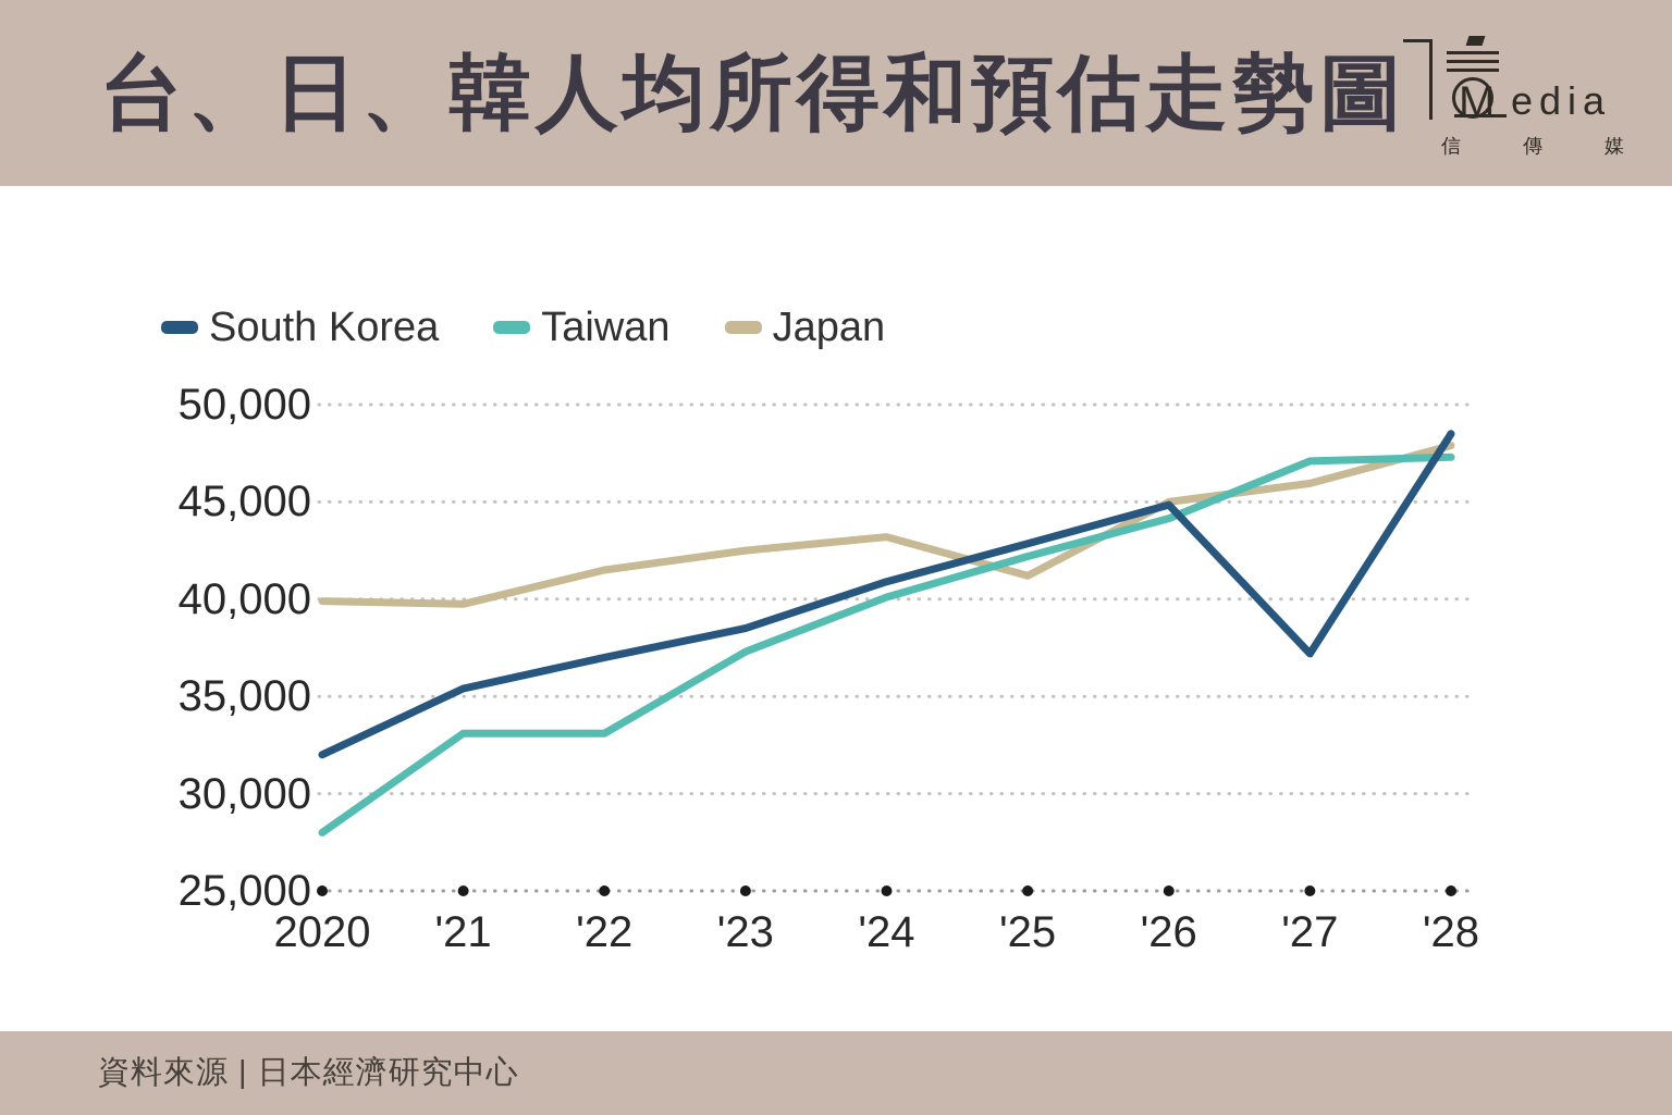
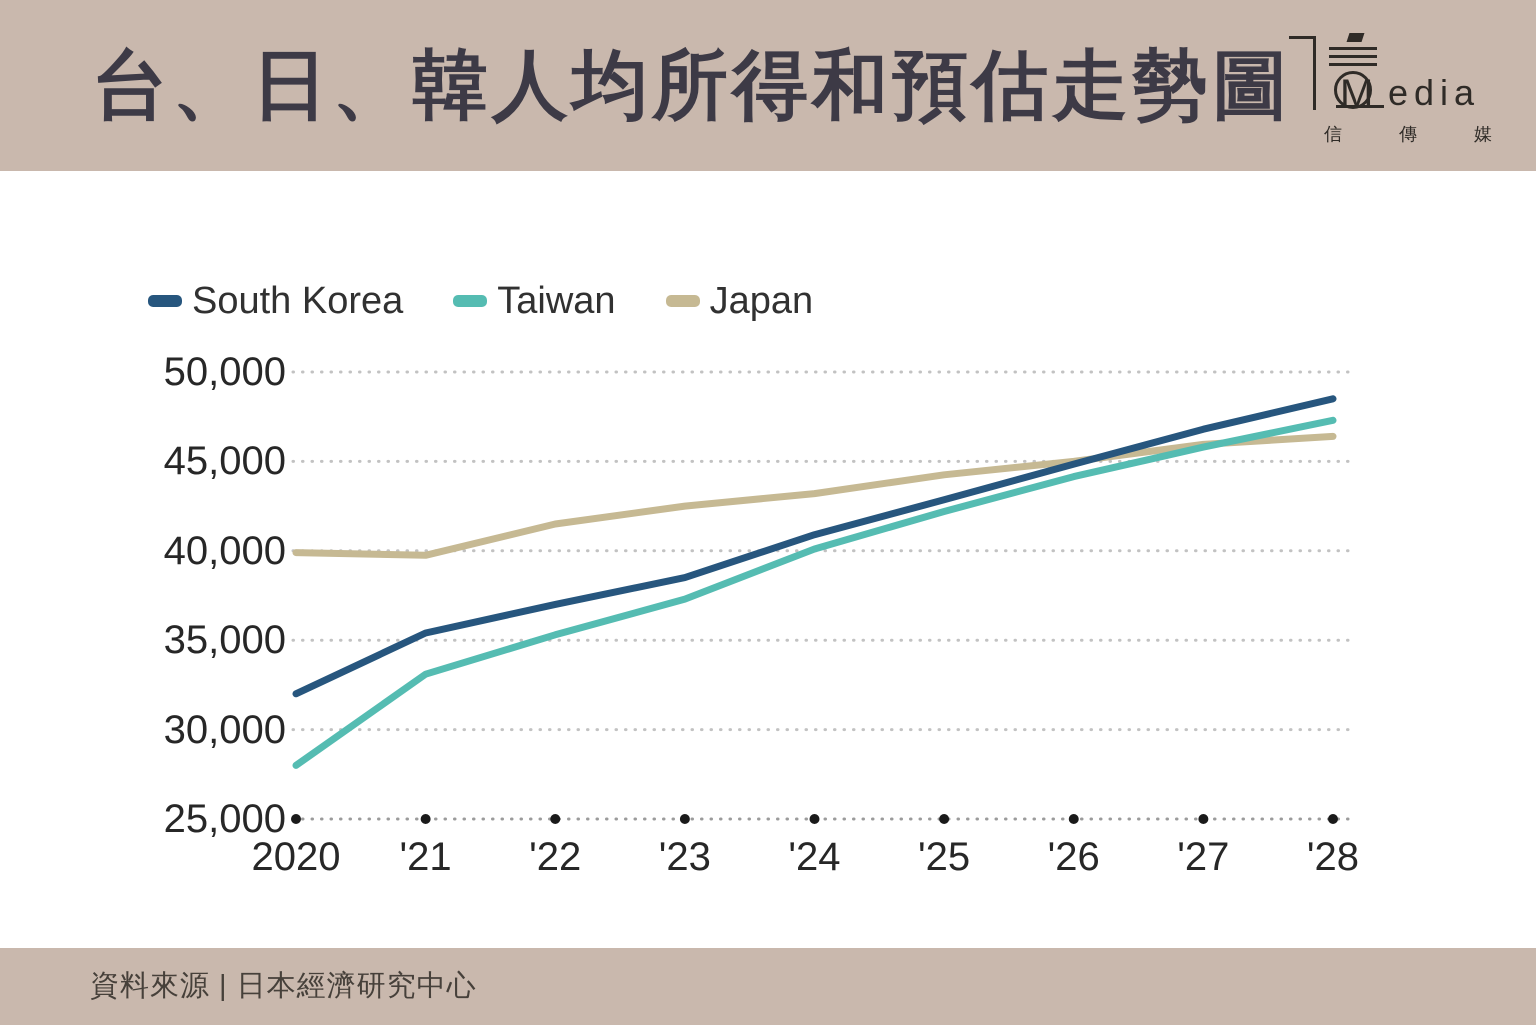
Taiwan/'22: 33100 -> 35300
Japan/'25: 41200 -> 44200
South Korea/'27: 37200 -> 46800
Taiwan/'27: 47100 -> 45800
Japan/'28: 47900 -> 46400
